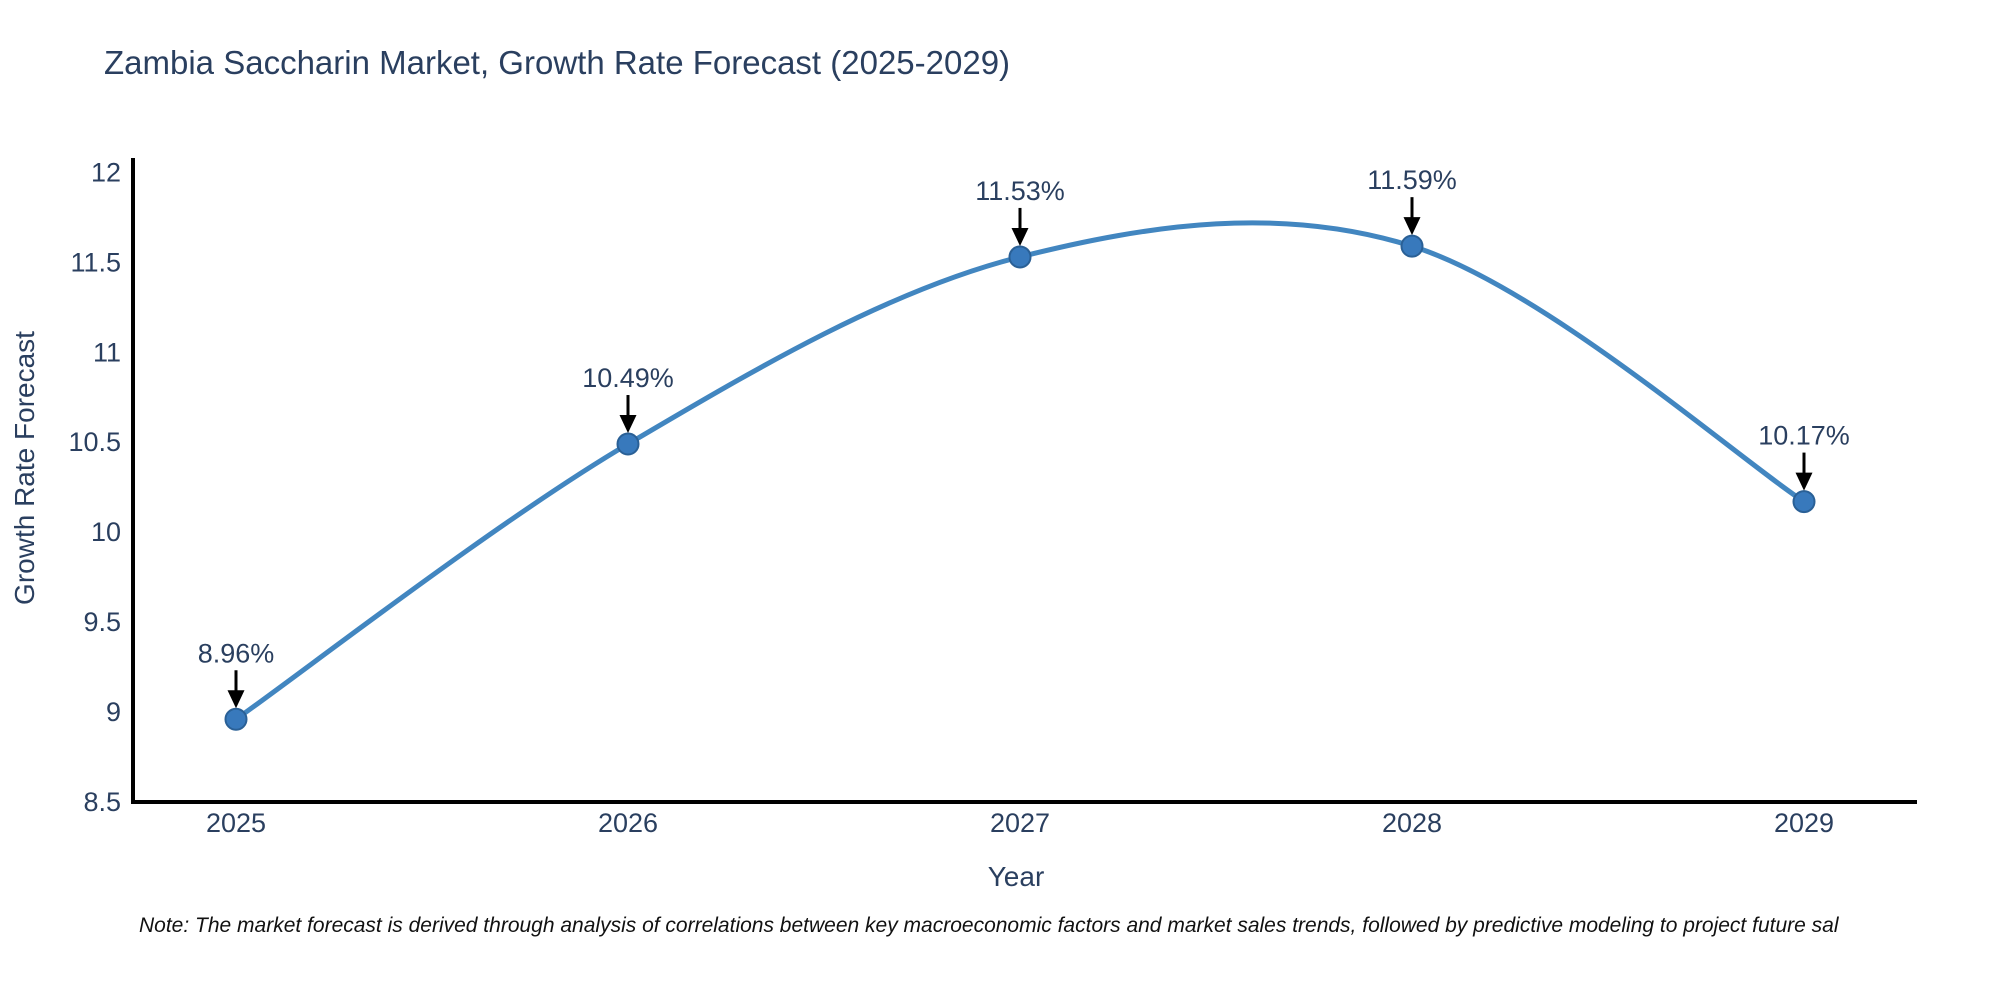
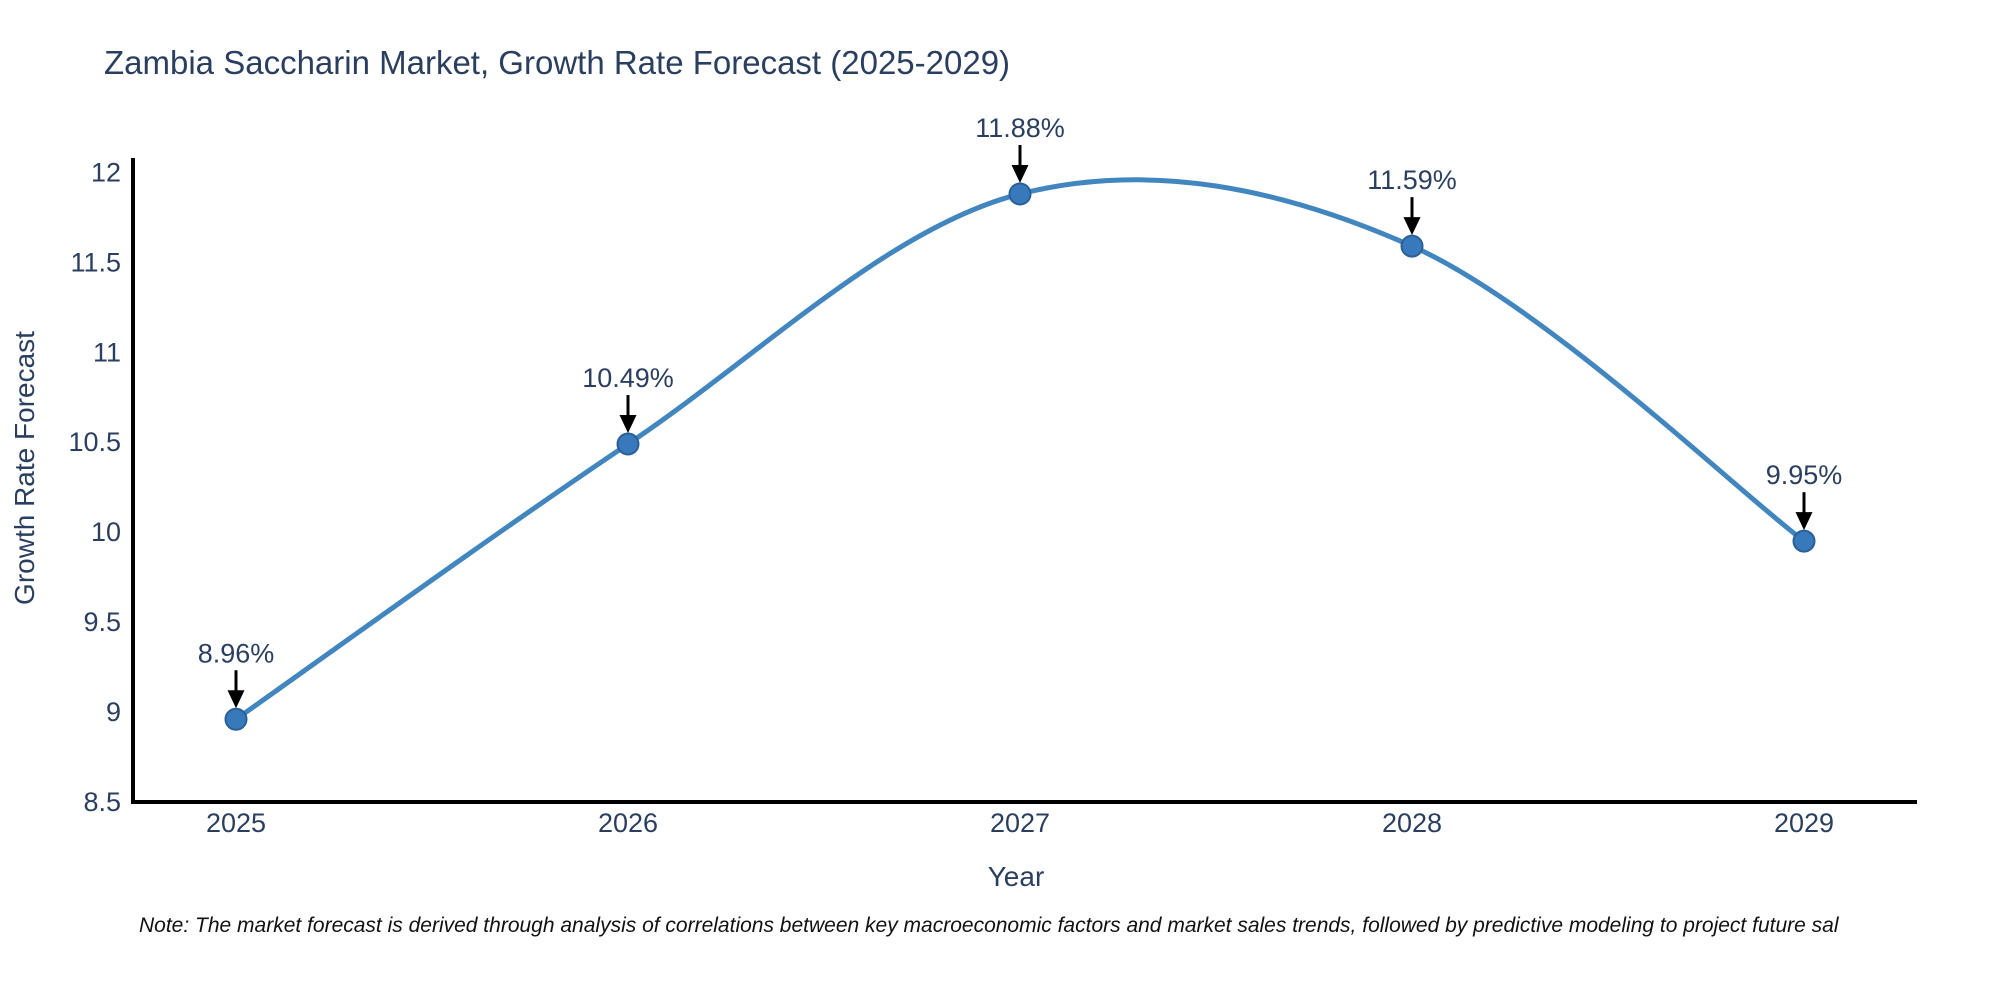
2027: 11.53% -> 11.88%
2029: 10.17% -> 9.95%
